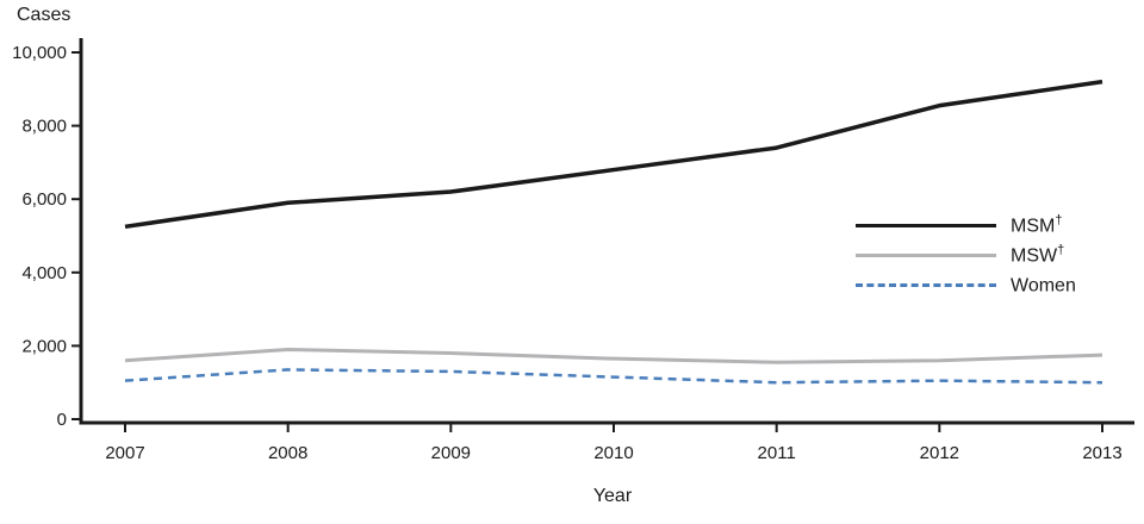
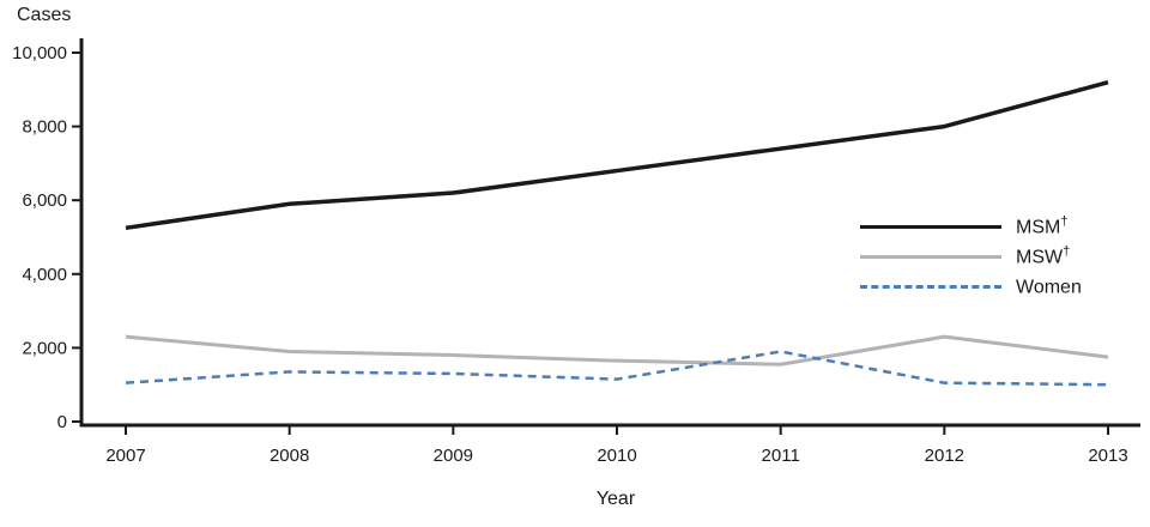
MSW/2007: 1600 -> 2300
Women/2011: 1000 -> 1900
MSM/2012: 8600 -> 8000
MSW/2012: 1600 -> 2300
